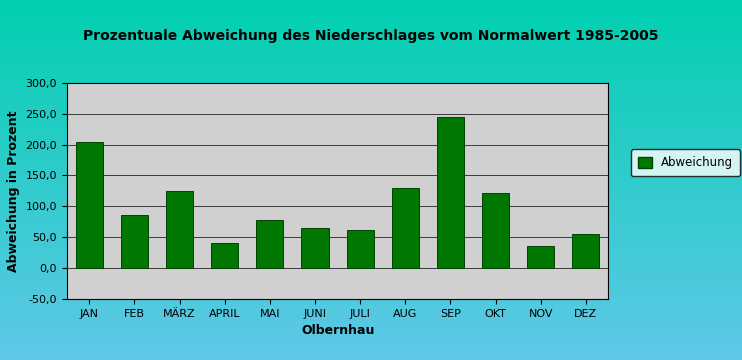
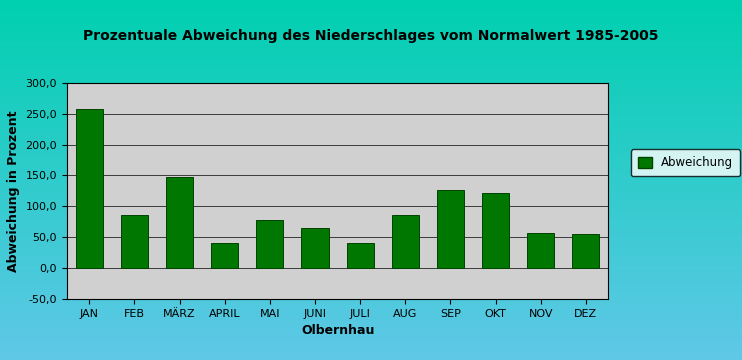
JAN: 204 -> 257
MÄRZ: 124 -> 147
JULI: 62 -> 40
AUG: 130 -> 86
SEP: 244 -> 126
NOV: 36 -> 56
